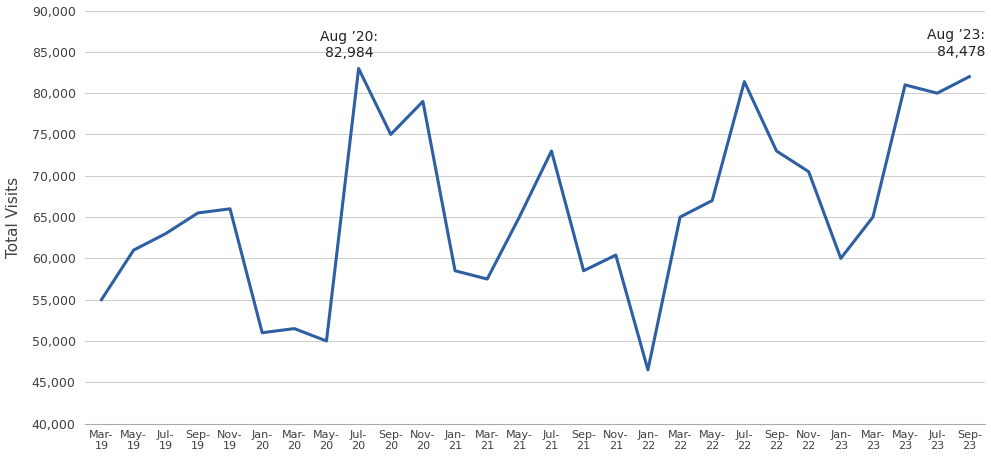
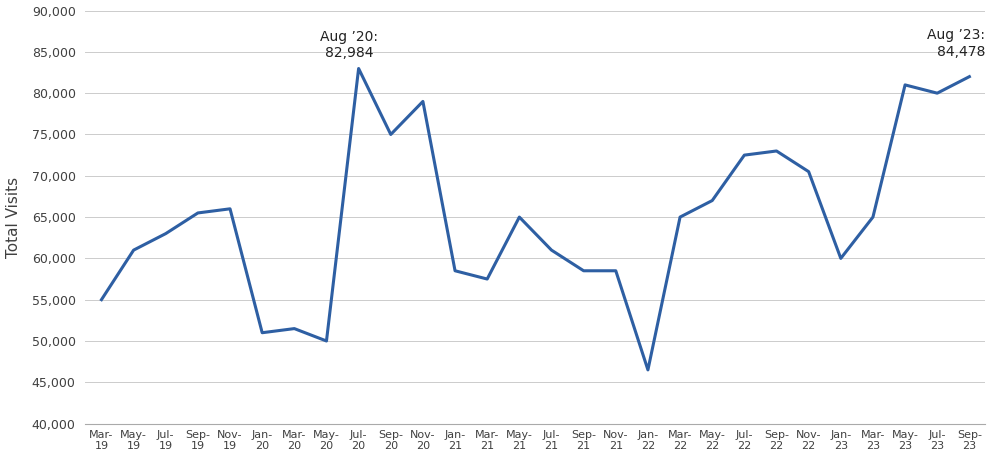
Jul- 21: 73,000 -> 61,000
Nov- 21: 60,400 -> 58,500
Jul- 22: 81,400 -> 72,500
